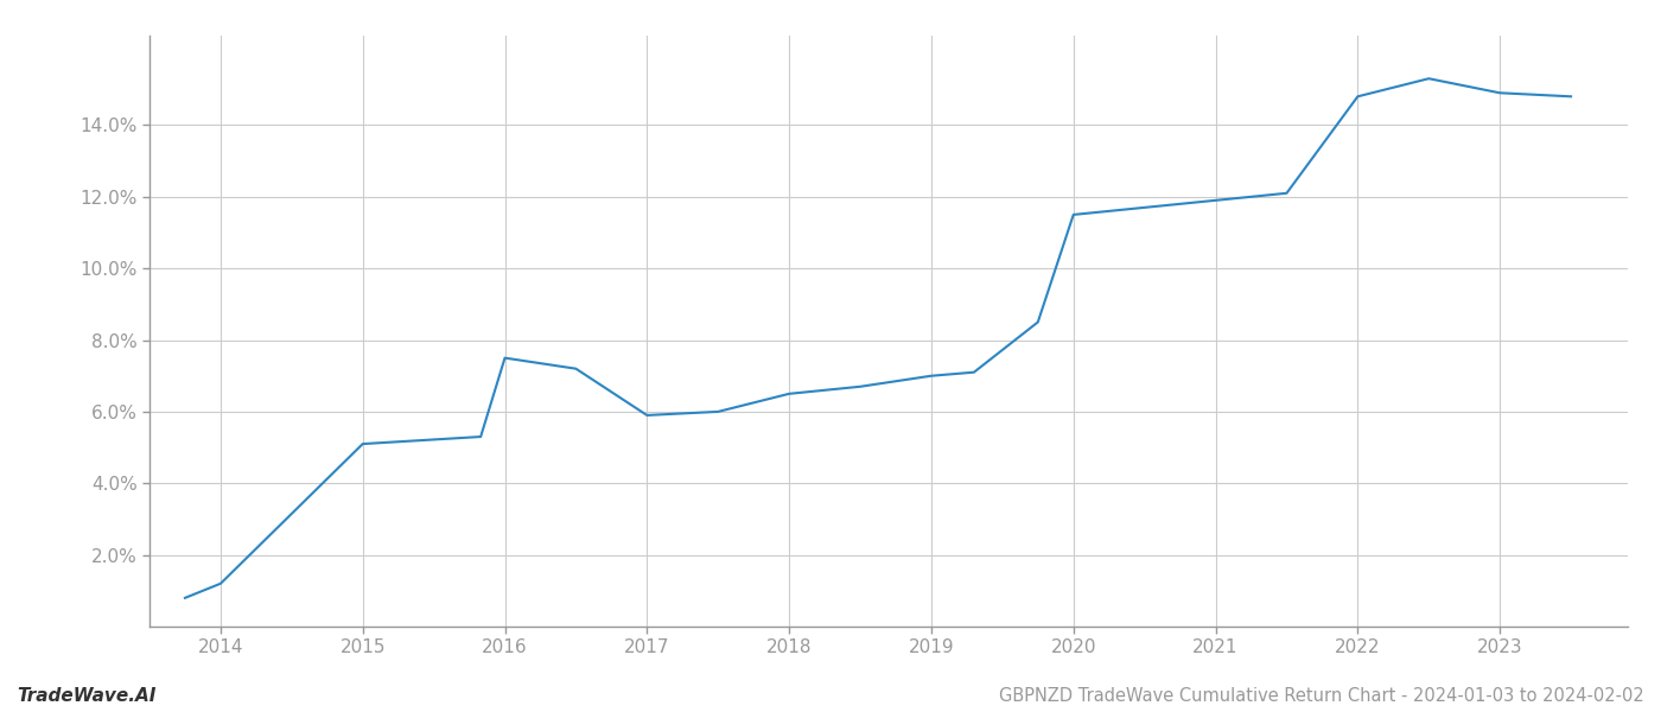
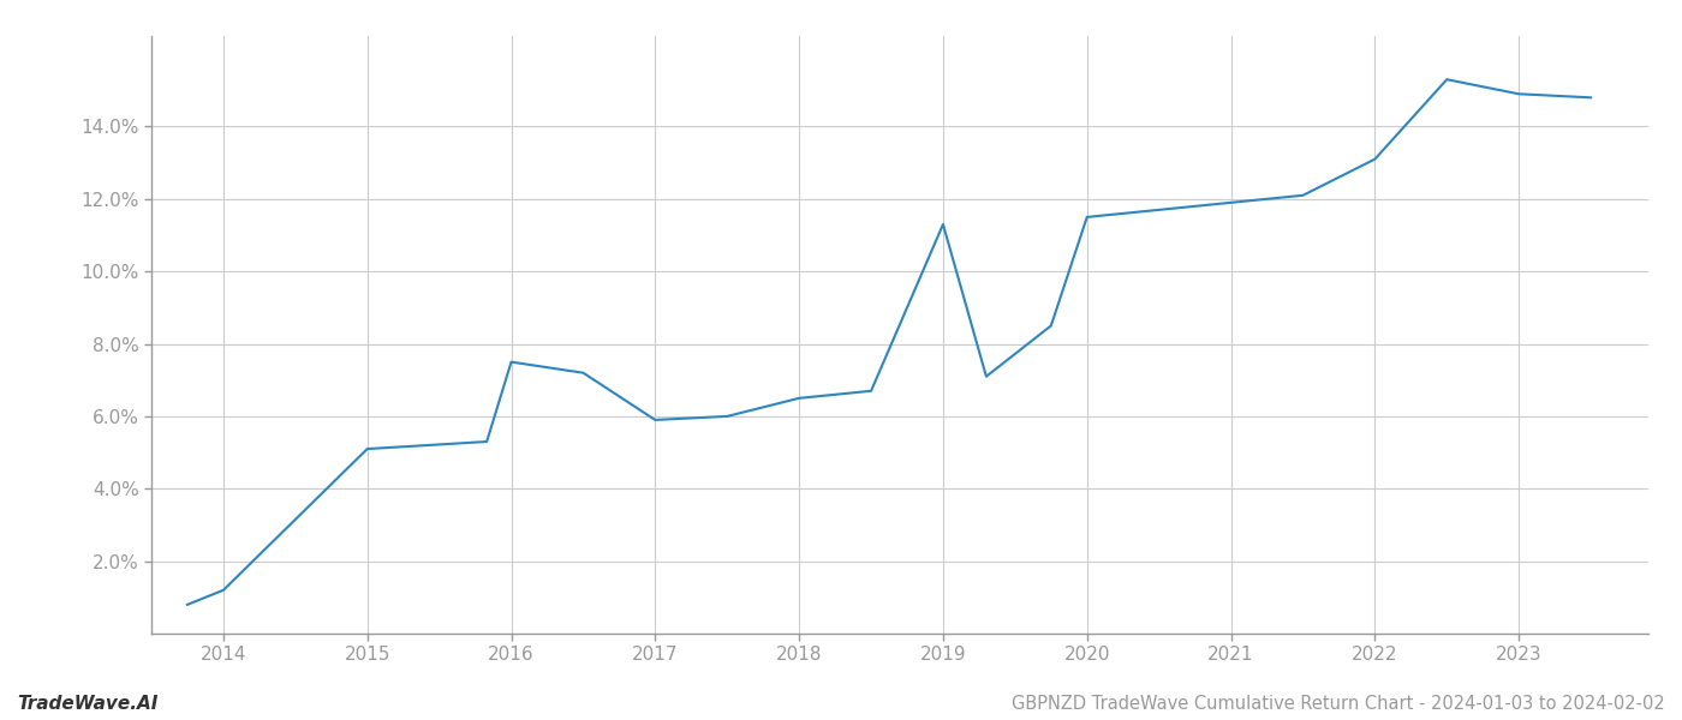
2019: 7.0% -> 11.3%
2022: 14.8% -> 13.1%
